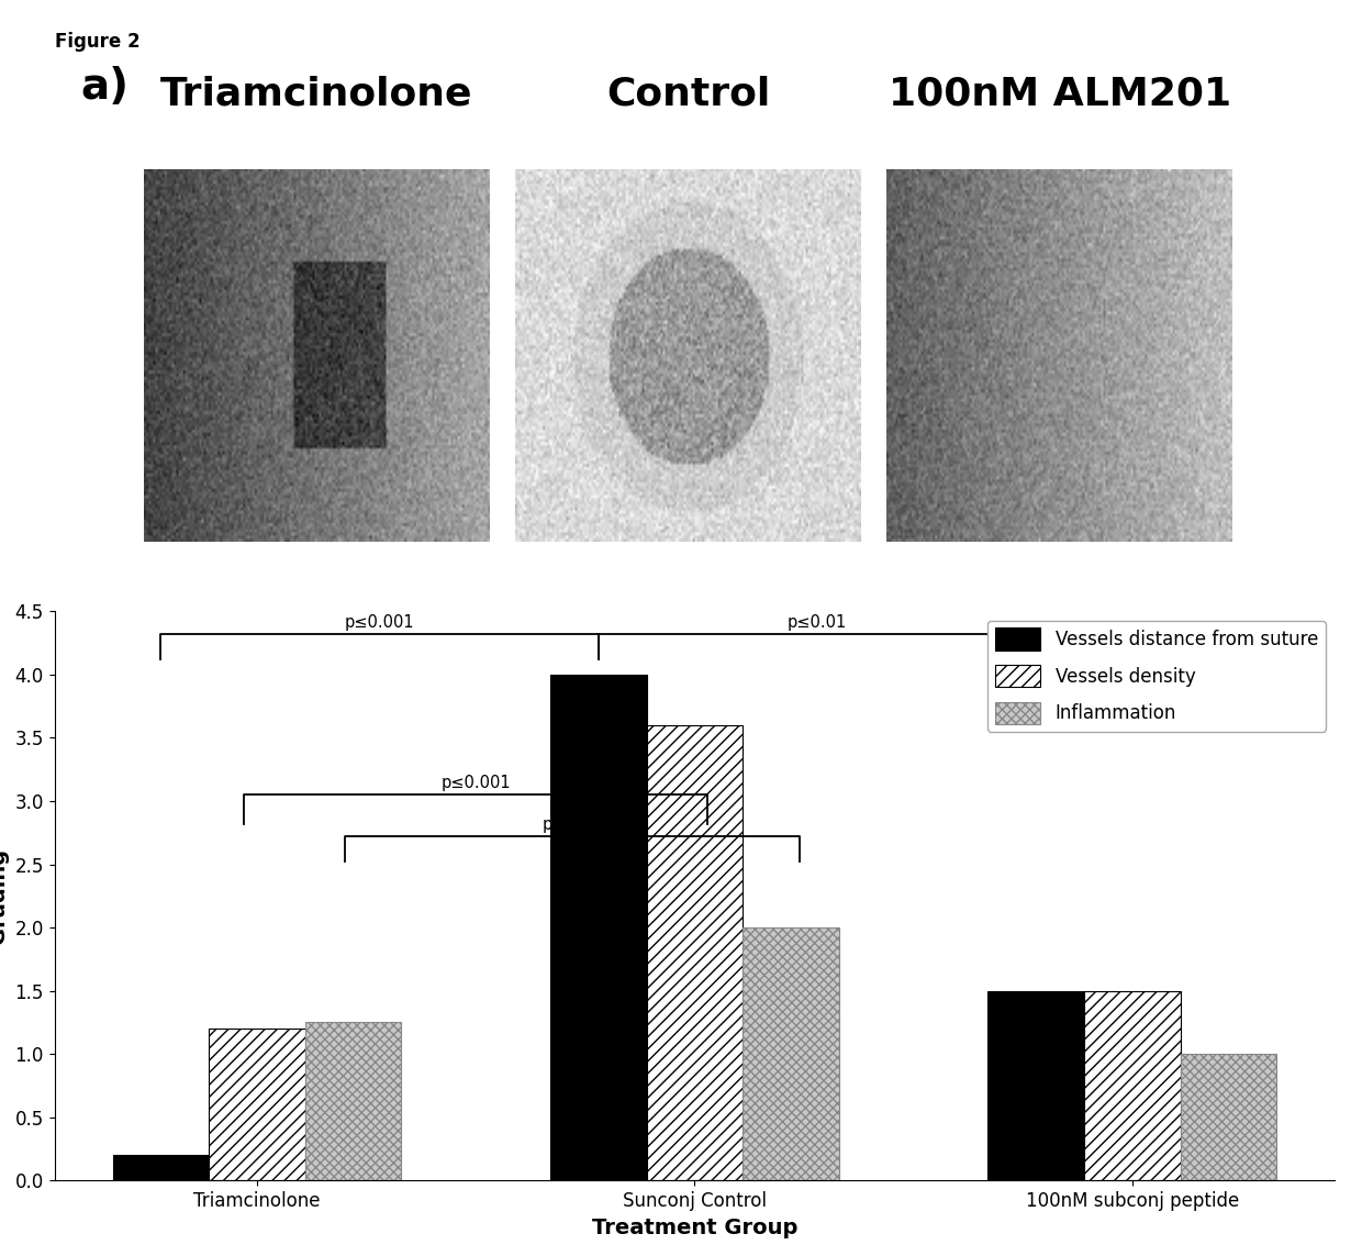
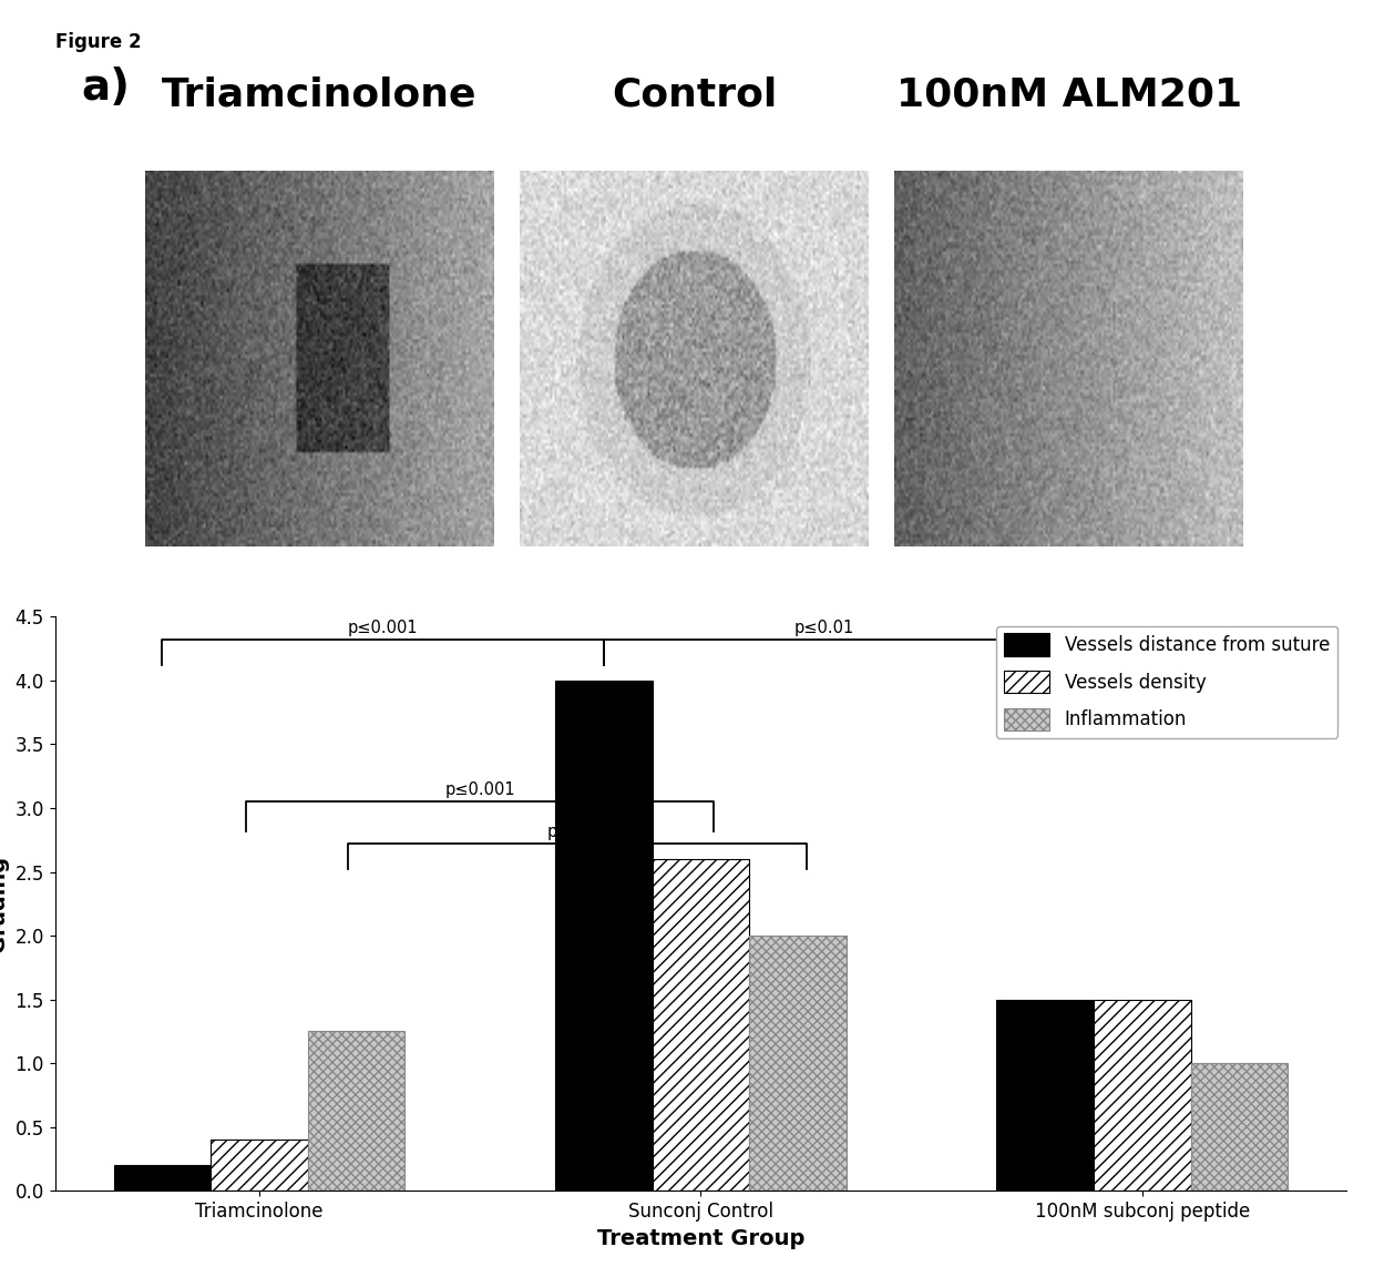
Vessels density/Triamcinolone: 1.2 -> 0.4
Vessels density/Sunconj Control: 3.6 -> 2.6
